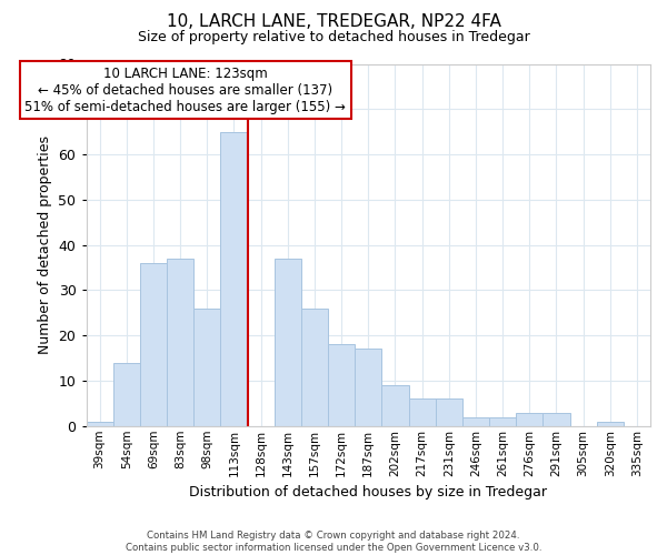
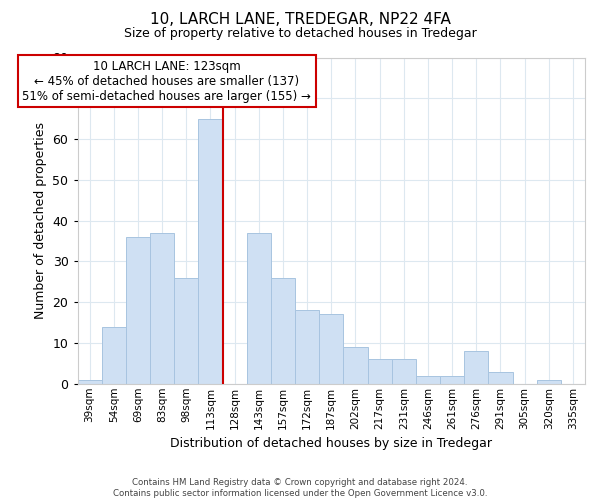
276sqm: 3 -> 8
